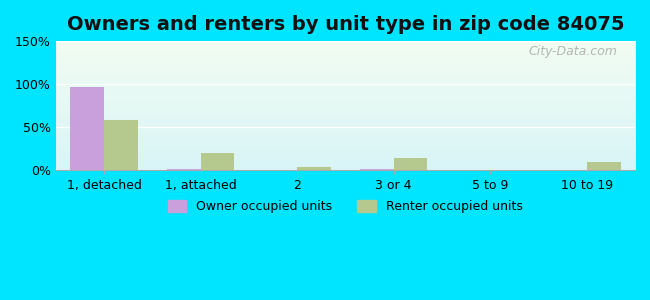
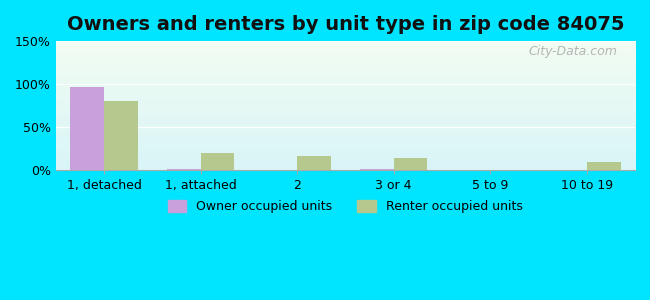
Renter occupied units/1, detached: 58% -> 80%
Renter occupied units/2: 4% -> 16%
